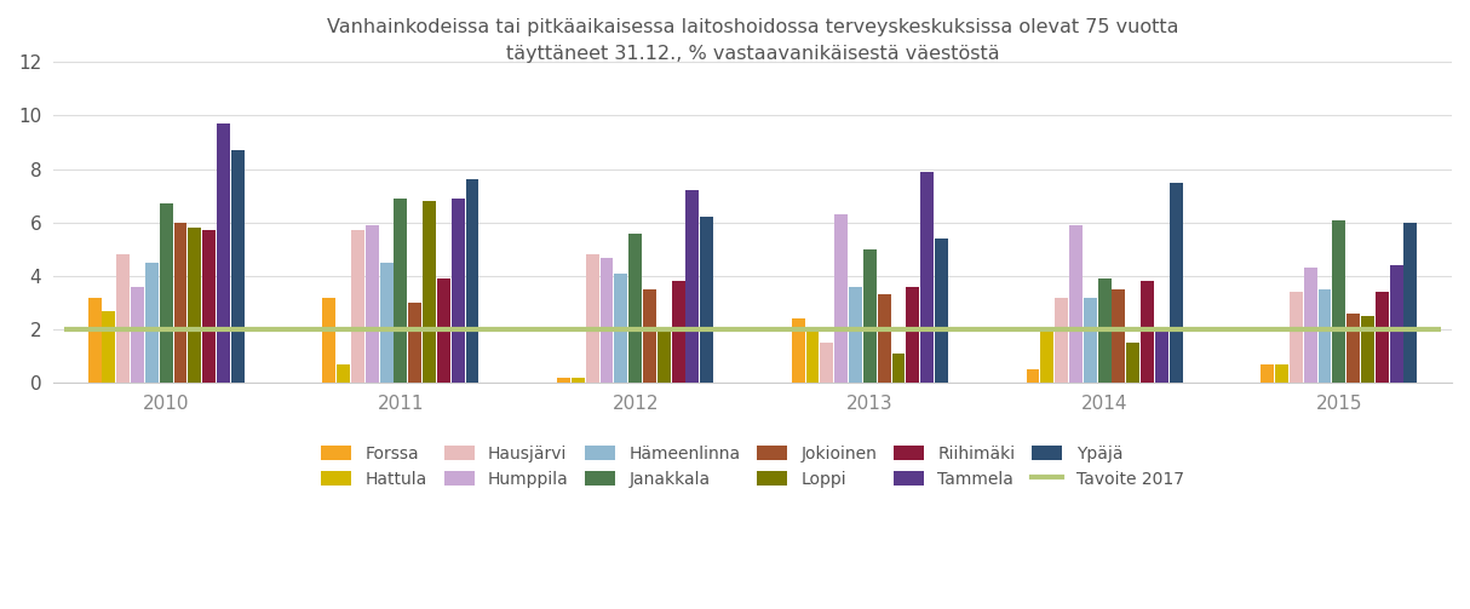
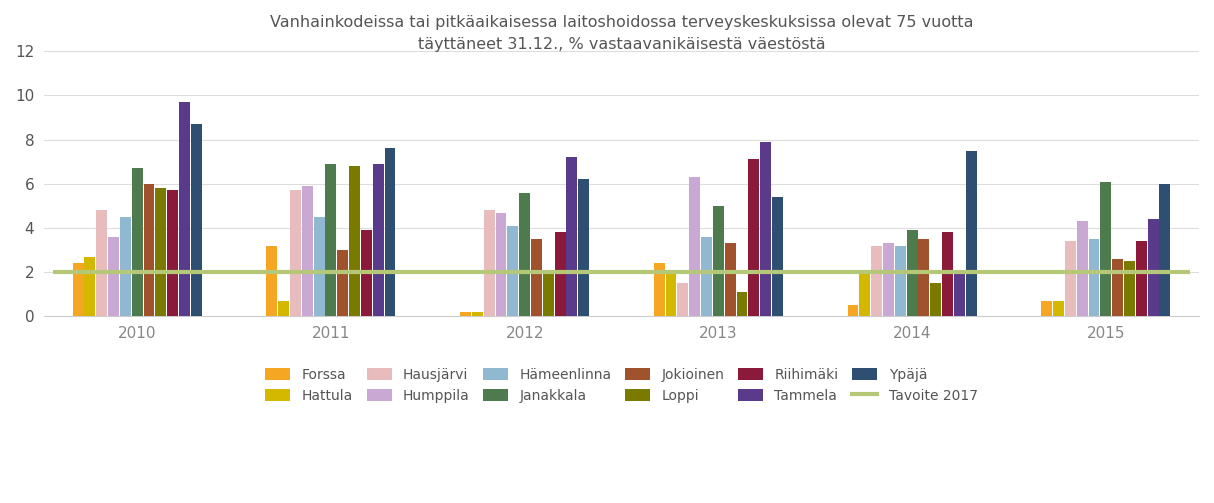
Forssa/2010: 3.2 -> 2.4
Riihimäki/2013: 3.6 -> 7.1
Humppila/2014: 5.9 -> 3.3
